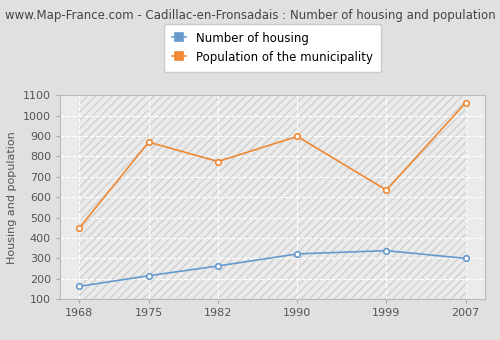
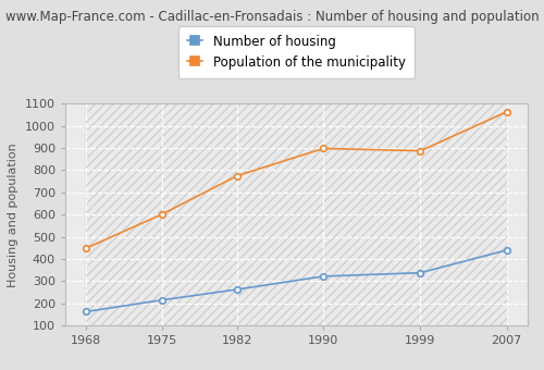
Population of the municipality/1975: 870 -> 601
Population of the municipality/1999: 635 -> 887
Number of housing/2007: 300 -> 440
